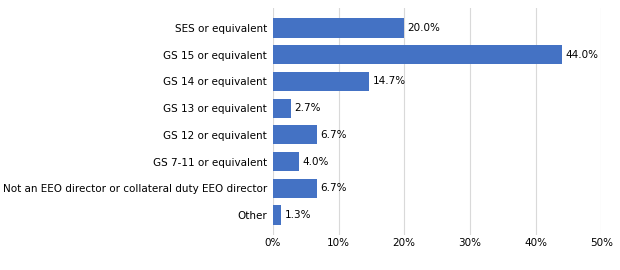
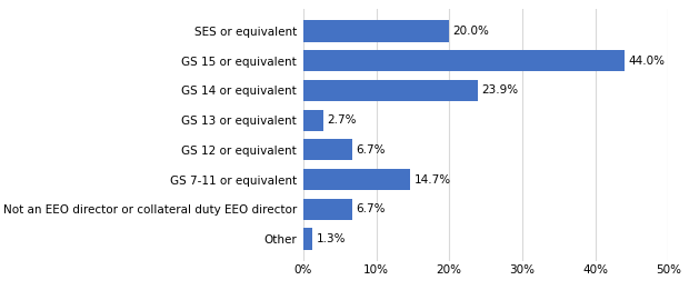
GS 14 or equivalent: 14.7% -> 23.9%
GS 7-11 or equivalent: 4.0% -> 14.7%
